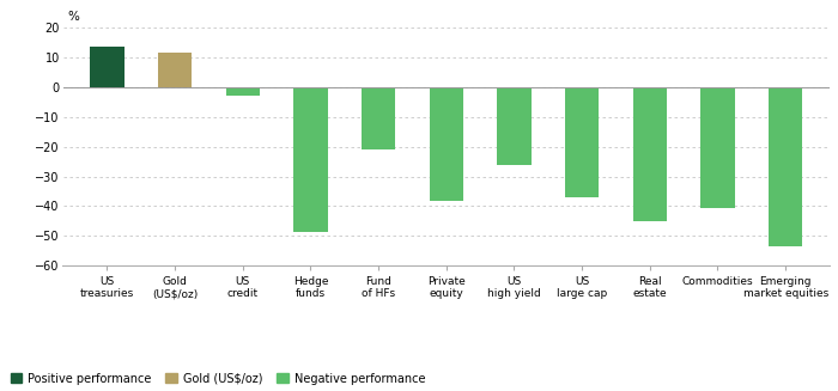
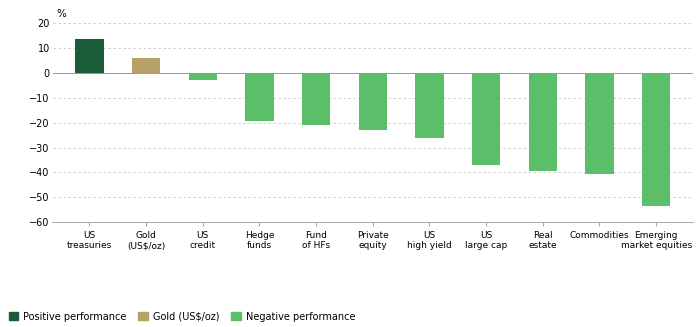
Gold (US$/oz): 11.5 -> 5.8
Hedge funds: -48.5 -> -19.5
Private equity: -38.0 -> -23.0
Real estate: -45.0 -> -39.5
